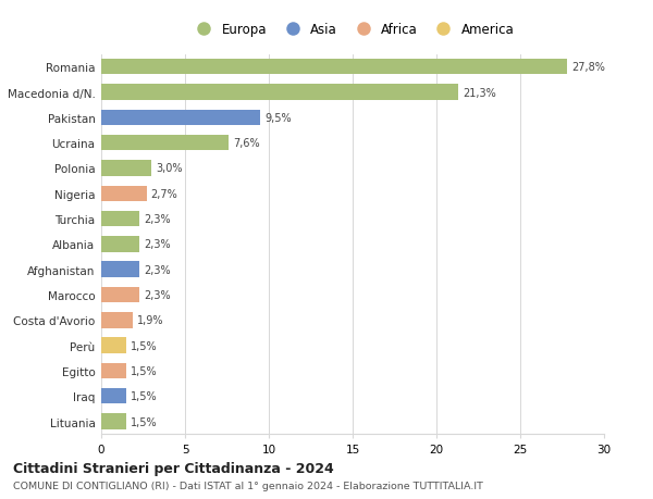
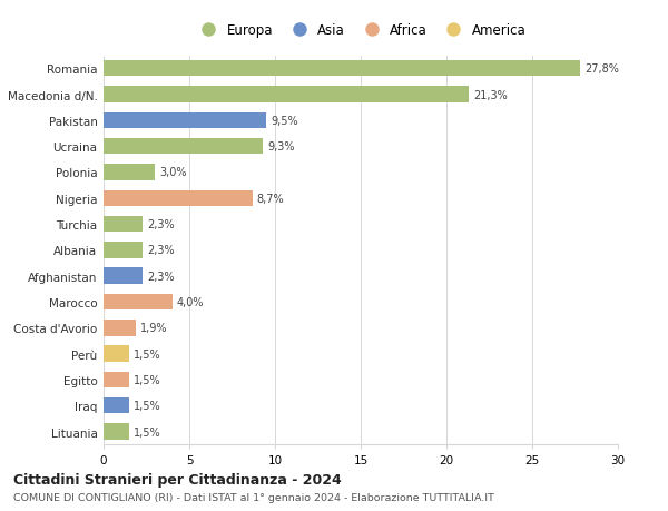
Ucraina: 7,6% -> 9,3%
Nigeria: 2,7% -> 8,7%
Marocco: 2,3% -> 4,0%
